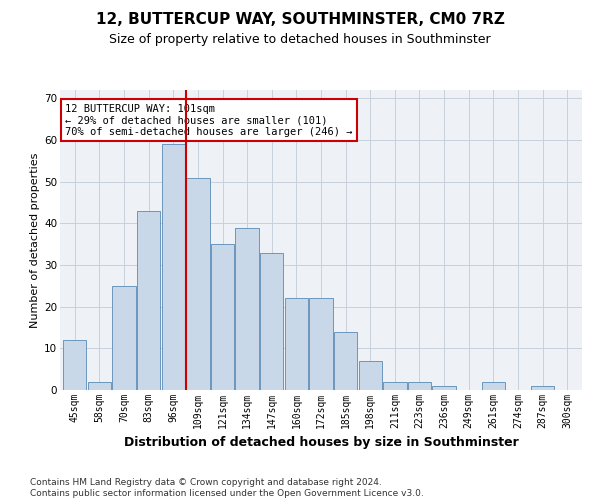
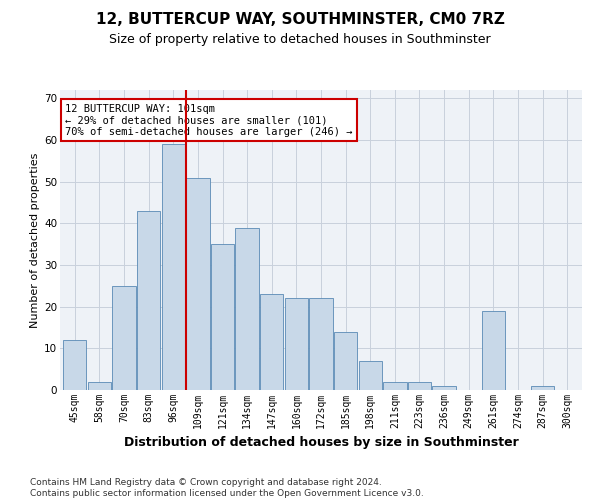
147sqm: 33 -> 23
261sqm: 2 -> 19
